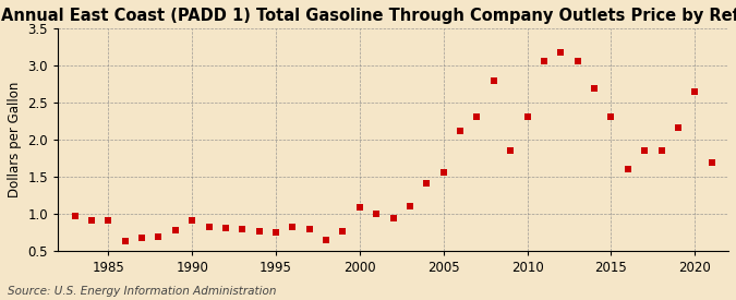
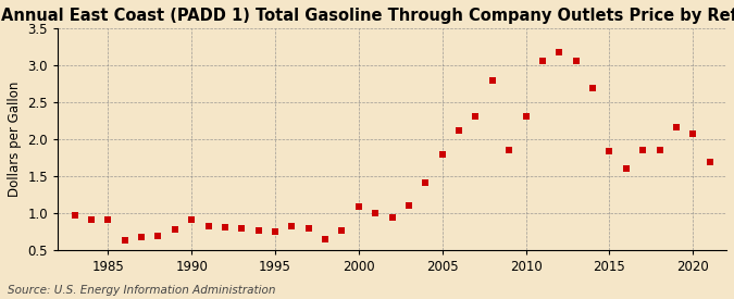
2005: 1.56 -> 1.79
2015: 2.30 -> 1.84
2020: 2.64 -> 2.07
